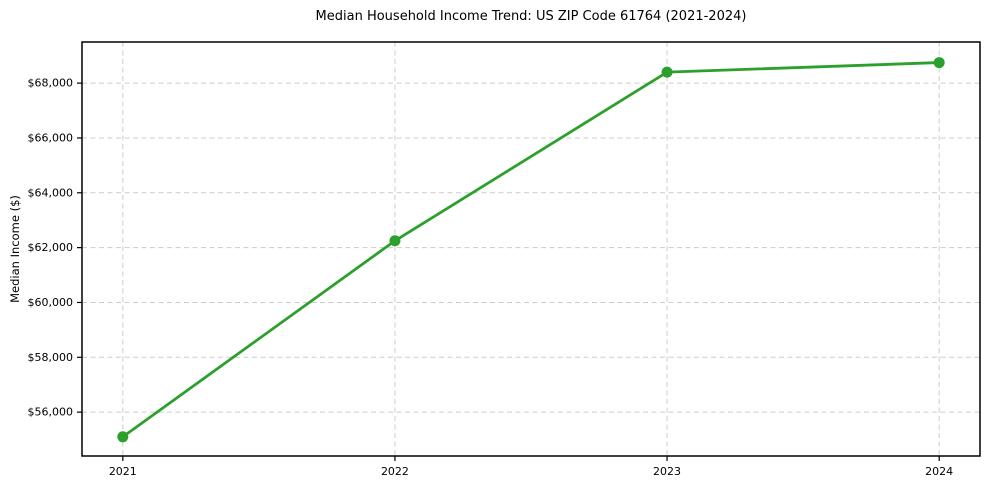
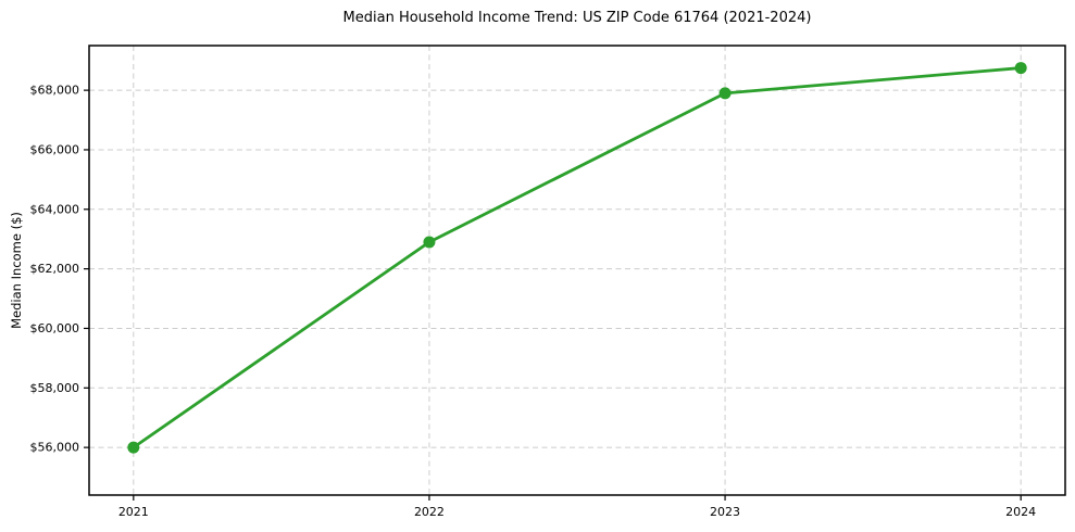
2021: $55100 -> $56000
2022: $62200 -> $62900
2023: $68400 -> $67900
